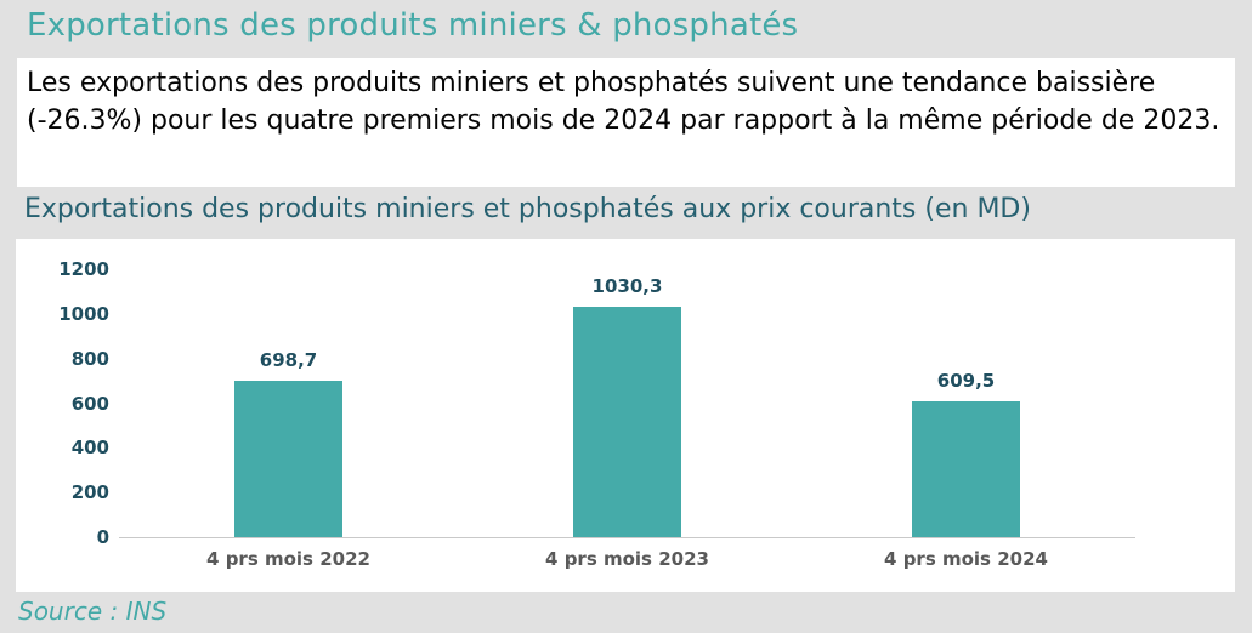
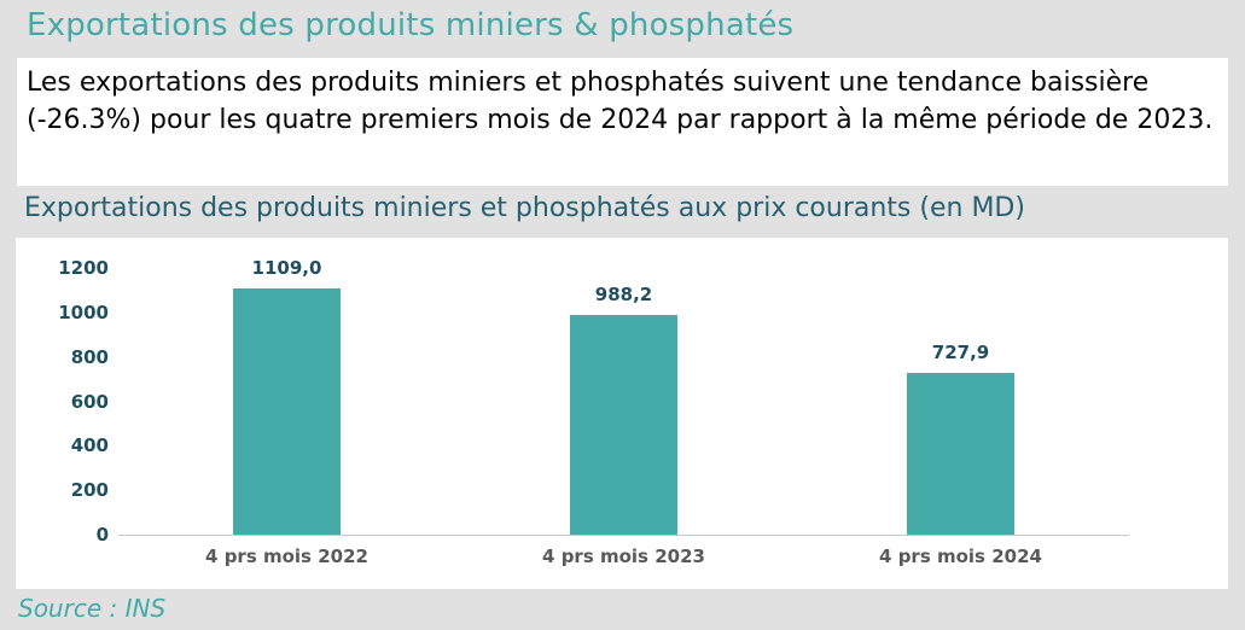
4 prs mois 2022: 698,7 -> 1109,0
4 prs mois 2023: 1030,3 -> 988,2
4 prs mois 2024: 609,5 -> 727,9
